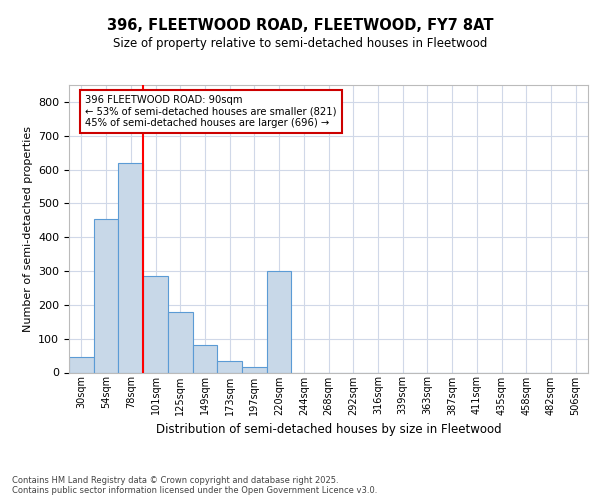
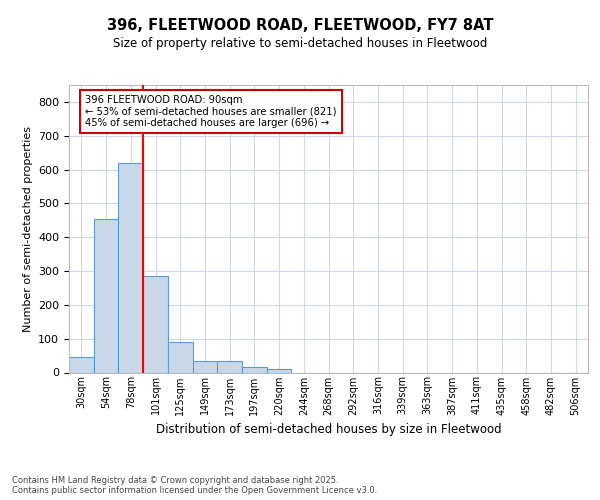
125sqm: 180 -> 90
149sqm: 80 -> 35
220sqm: 300 -> 10
